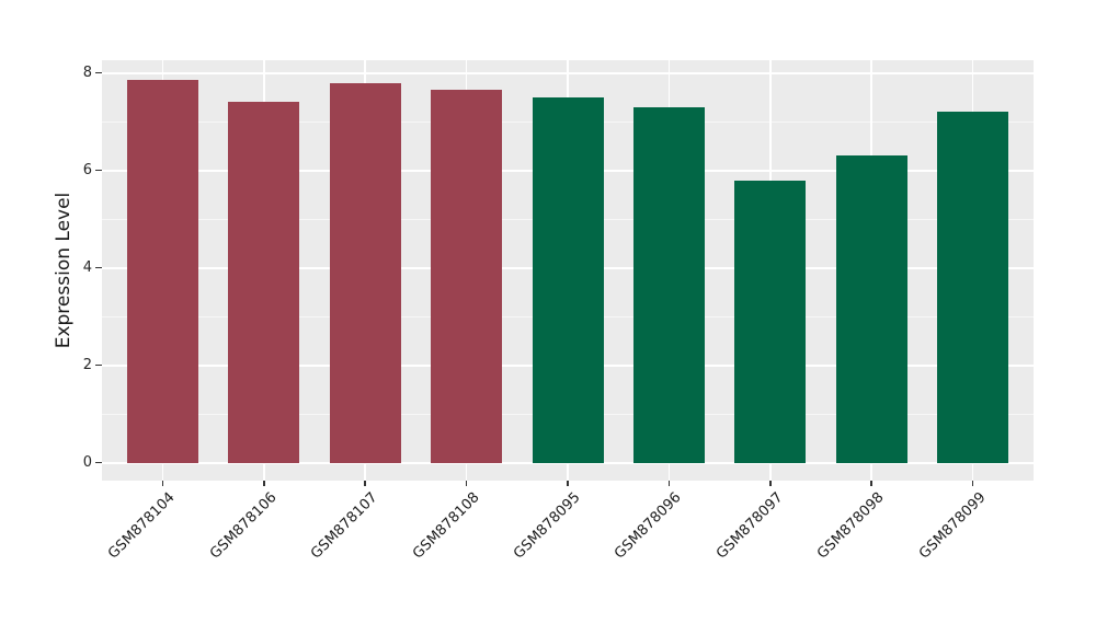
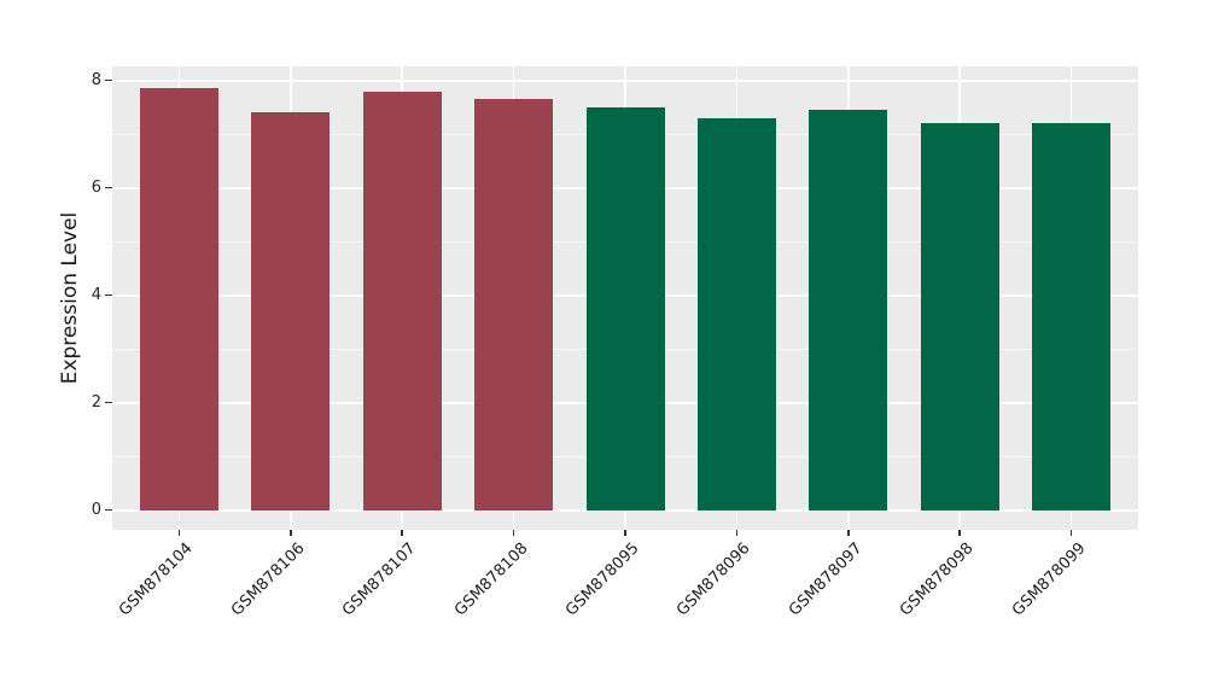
GSM878097: 5.8 -> 7.5
GSM878098: 6.3 -> 7.2
